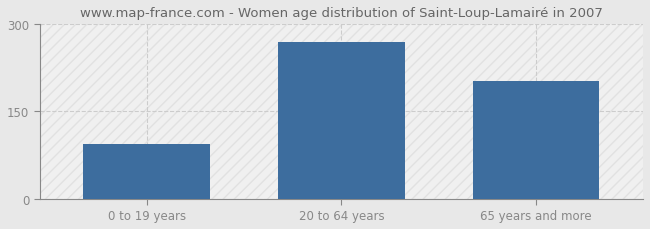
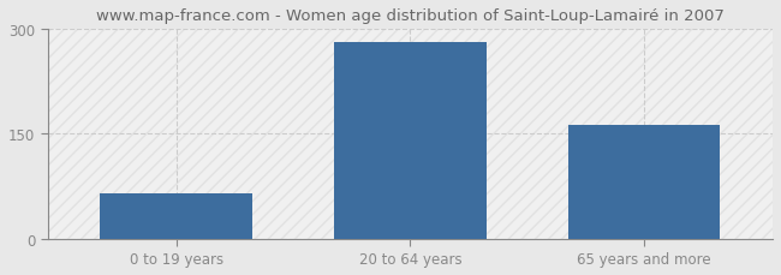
0 to 19 years: 94 -> 65
20 to 64 years: 270 -> 282
65 years and more: 202 -> 163
